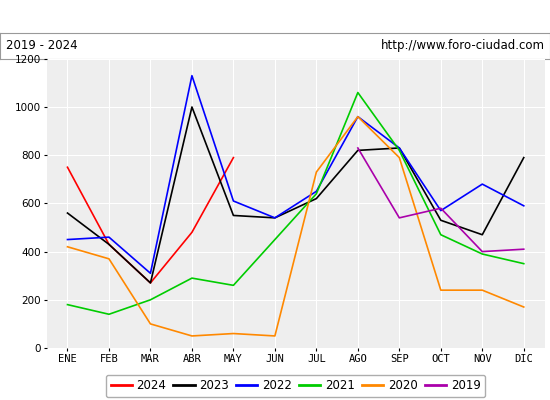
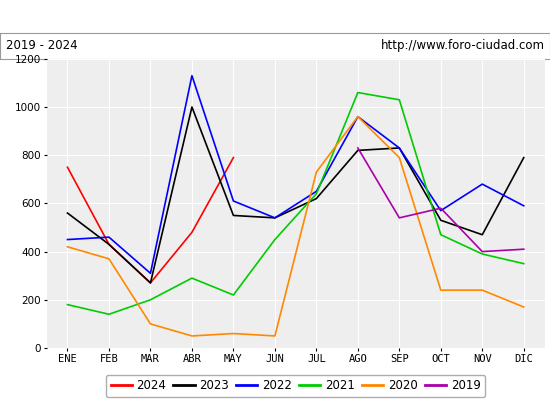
2021/MAY: 260 -> 220
2021/SEP: 820 -> 1030
